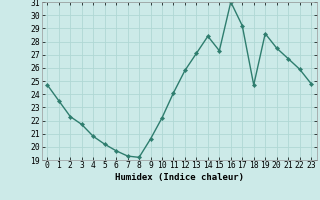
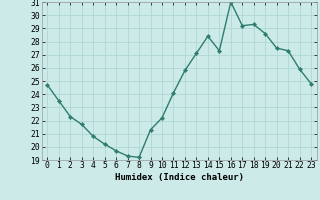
9: 20.6 -> 21.3
18: 24.7 -> 29.3
21: 26.7 -> 27.3
